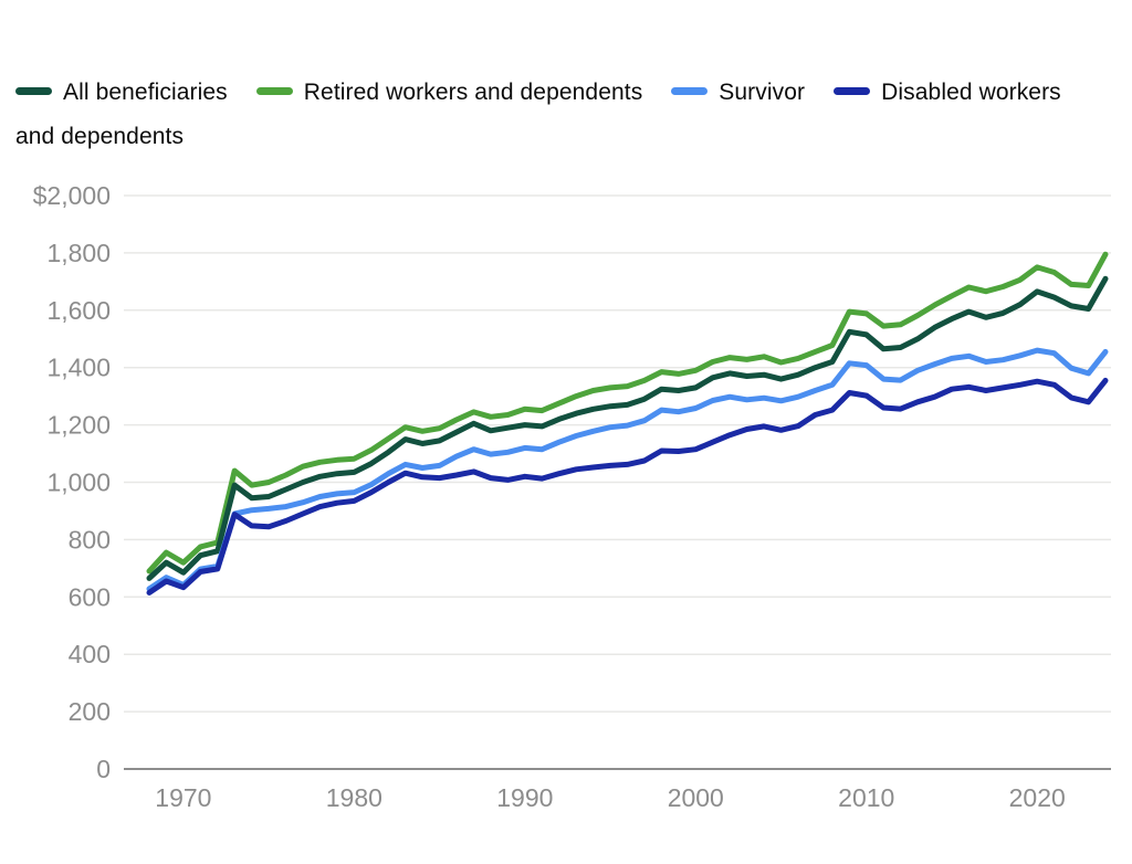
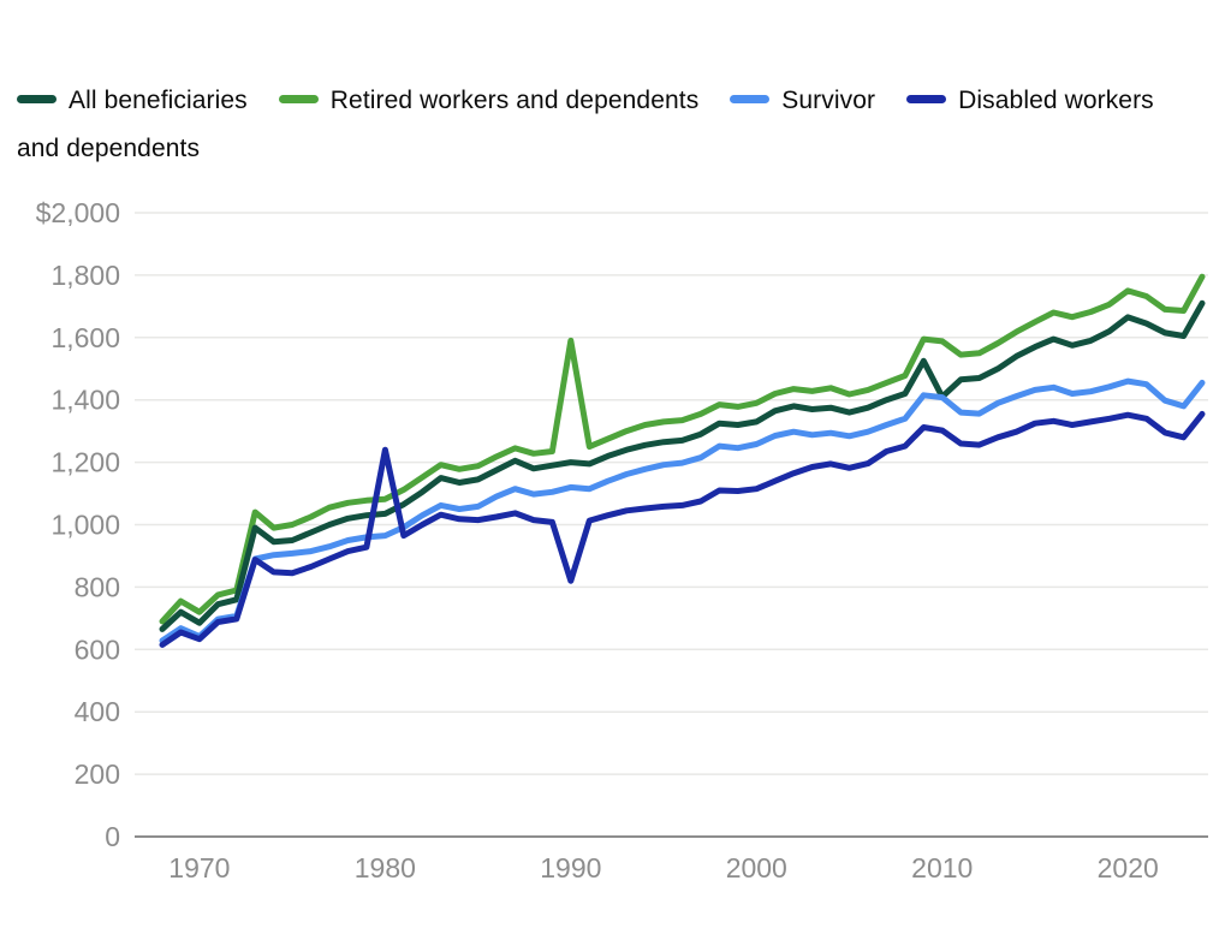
Disabled workers and dependents/1980: $940 -> $1240
Retired workers and dependents/1990: $1260 -> $1590
Disabled workers and dependents/1990: $1020 -> $820
All beneficiaries/2010: $1520 -> $1410
